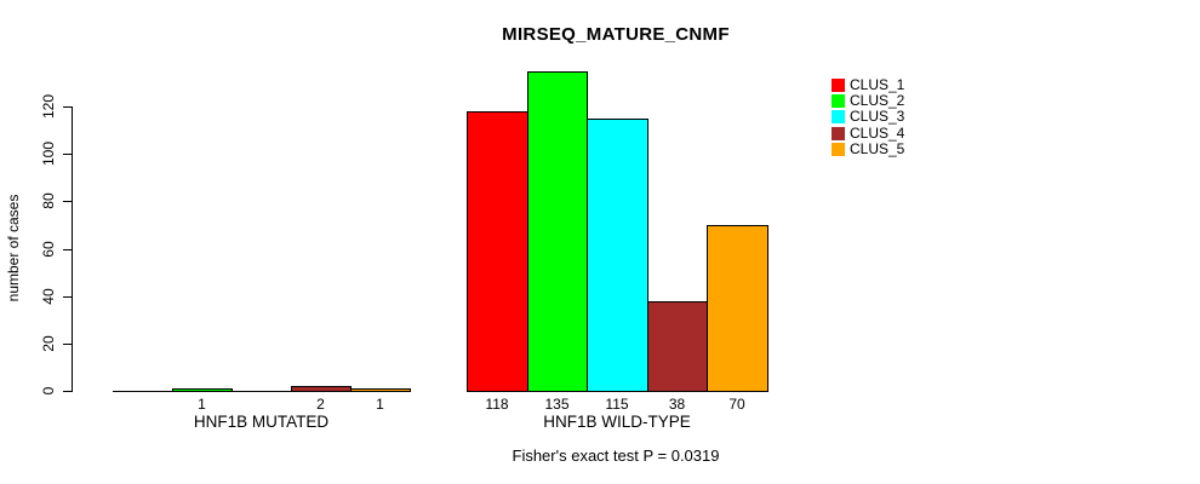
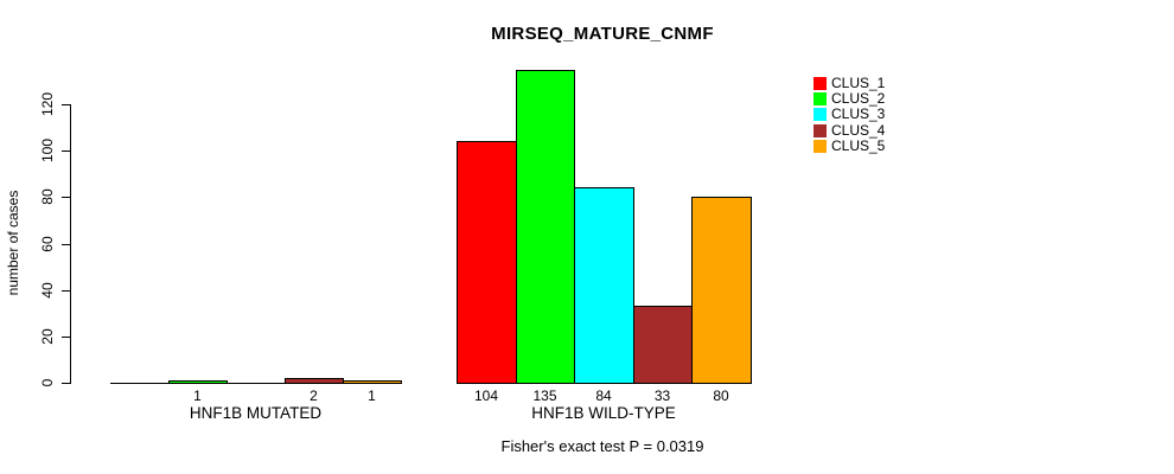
CLUS_1/HNF1B WILD-TYPE: 118 -> 104
CLUS_3/HNF1B WILD-TYPE: 115 -> 84
CLUS_4/HNF1B WILD-TYPE: 38 -> 33
CLUS_5/HNF1B WILD-TYPE: 70 -> 80
